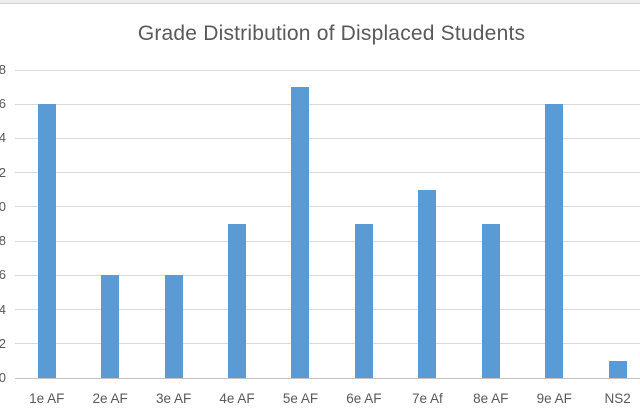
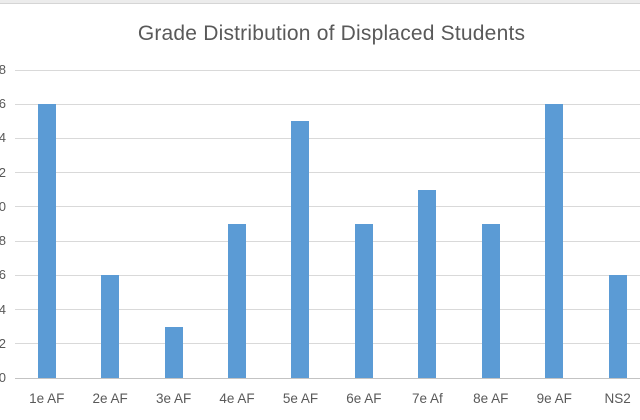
3e AF: 6 -> 3
5e AF: 17 -> 15
NS2: 1 -> 6
